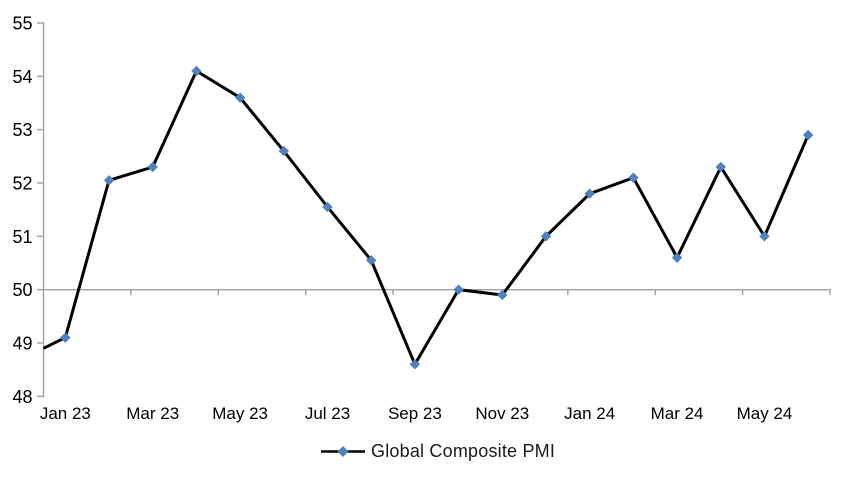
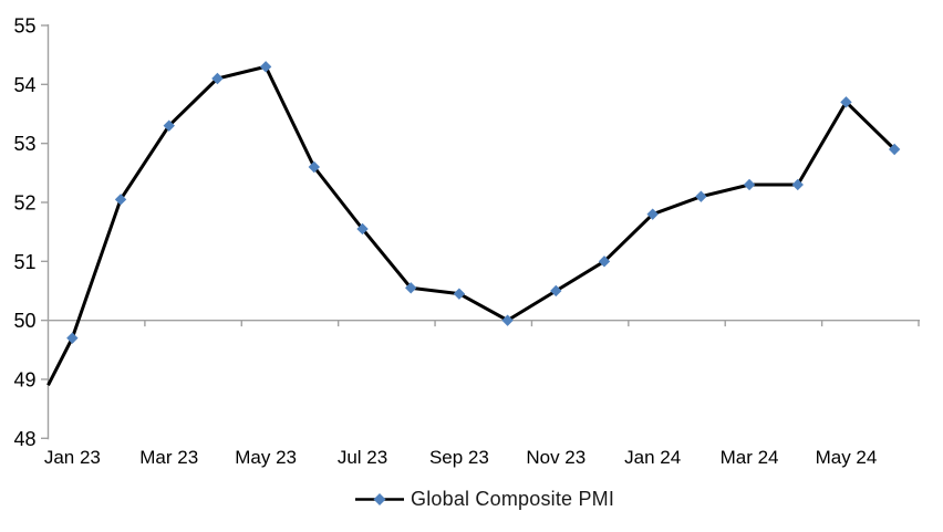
Jan 23: 49.1 -> 49.7
Mar 23: 52.3 -> 53.3
May 23: 53.6 -> 54.3
Sep 23: 48.6 -> 50.5
Nov 23: 49.9 -> 50.5
Mar 24: 50.6 -> 52.3
May 24: 51.0 -> 53.7
